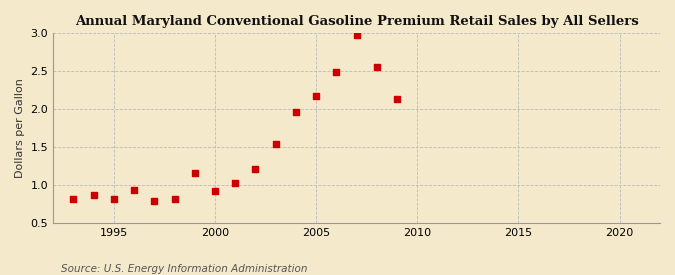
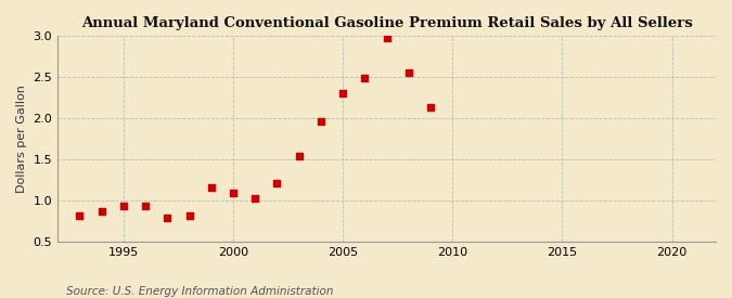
1995: 0.82 -> 0.93
2000: 0.92 -> 1.10
2005: 2.18 -> 2.30
